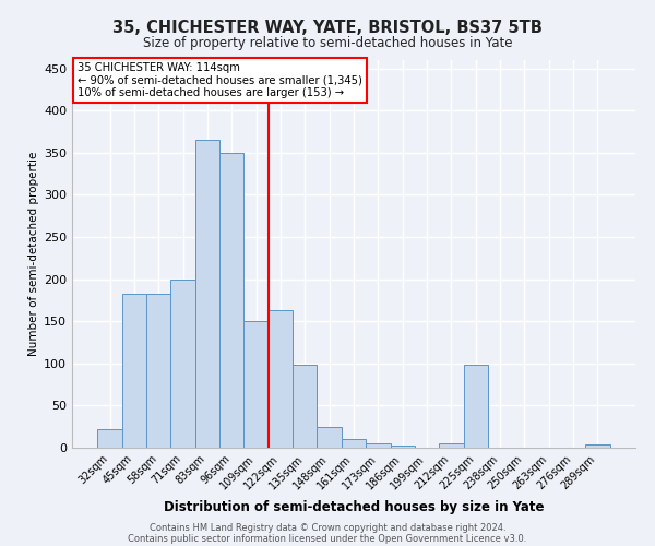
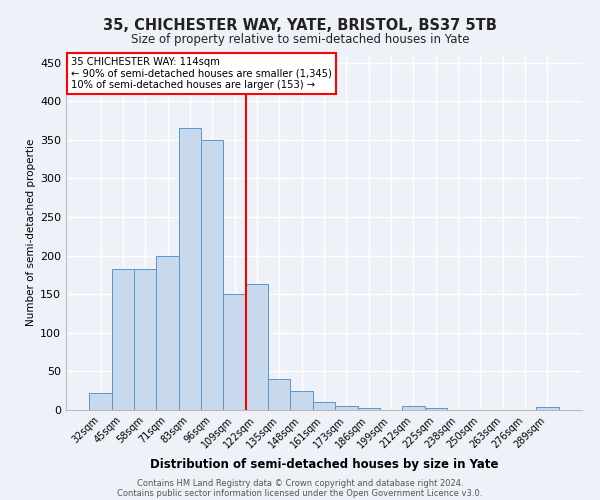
135sqm: 98 -> 40
225sqm: 98 -> 3
